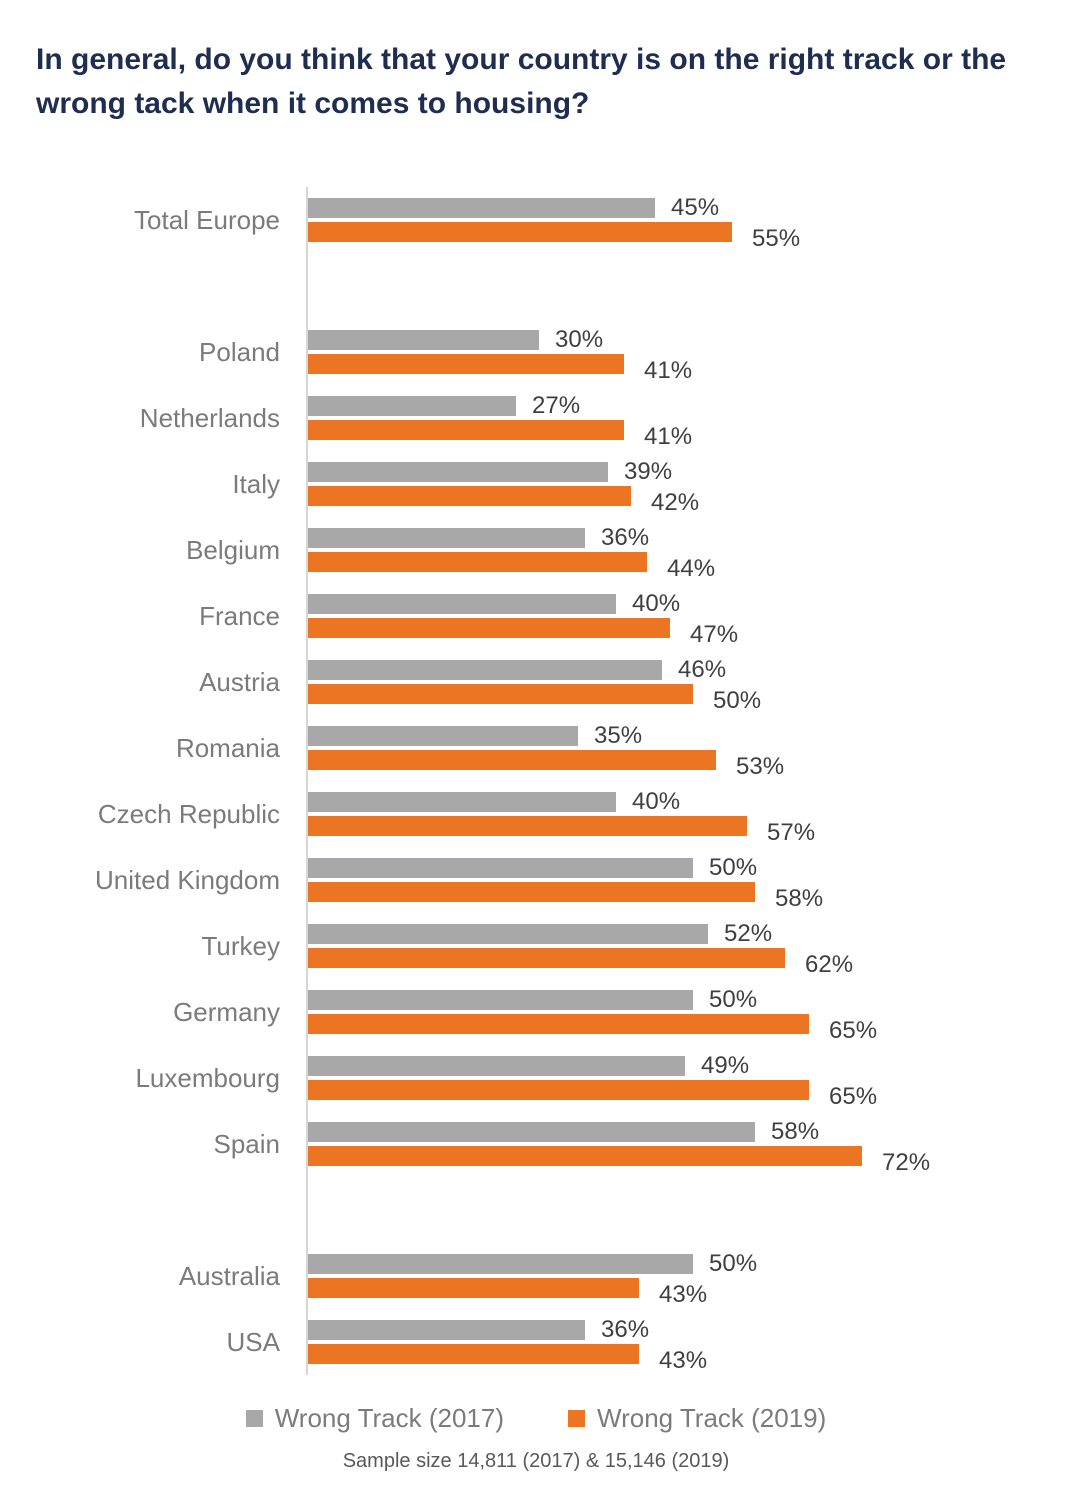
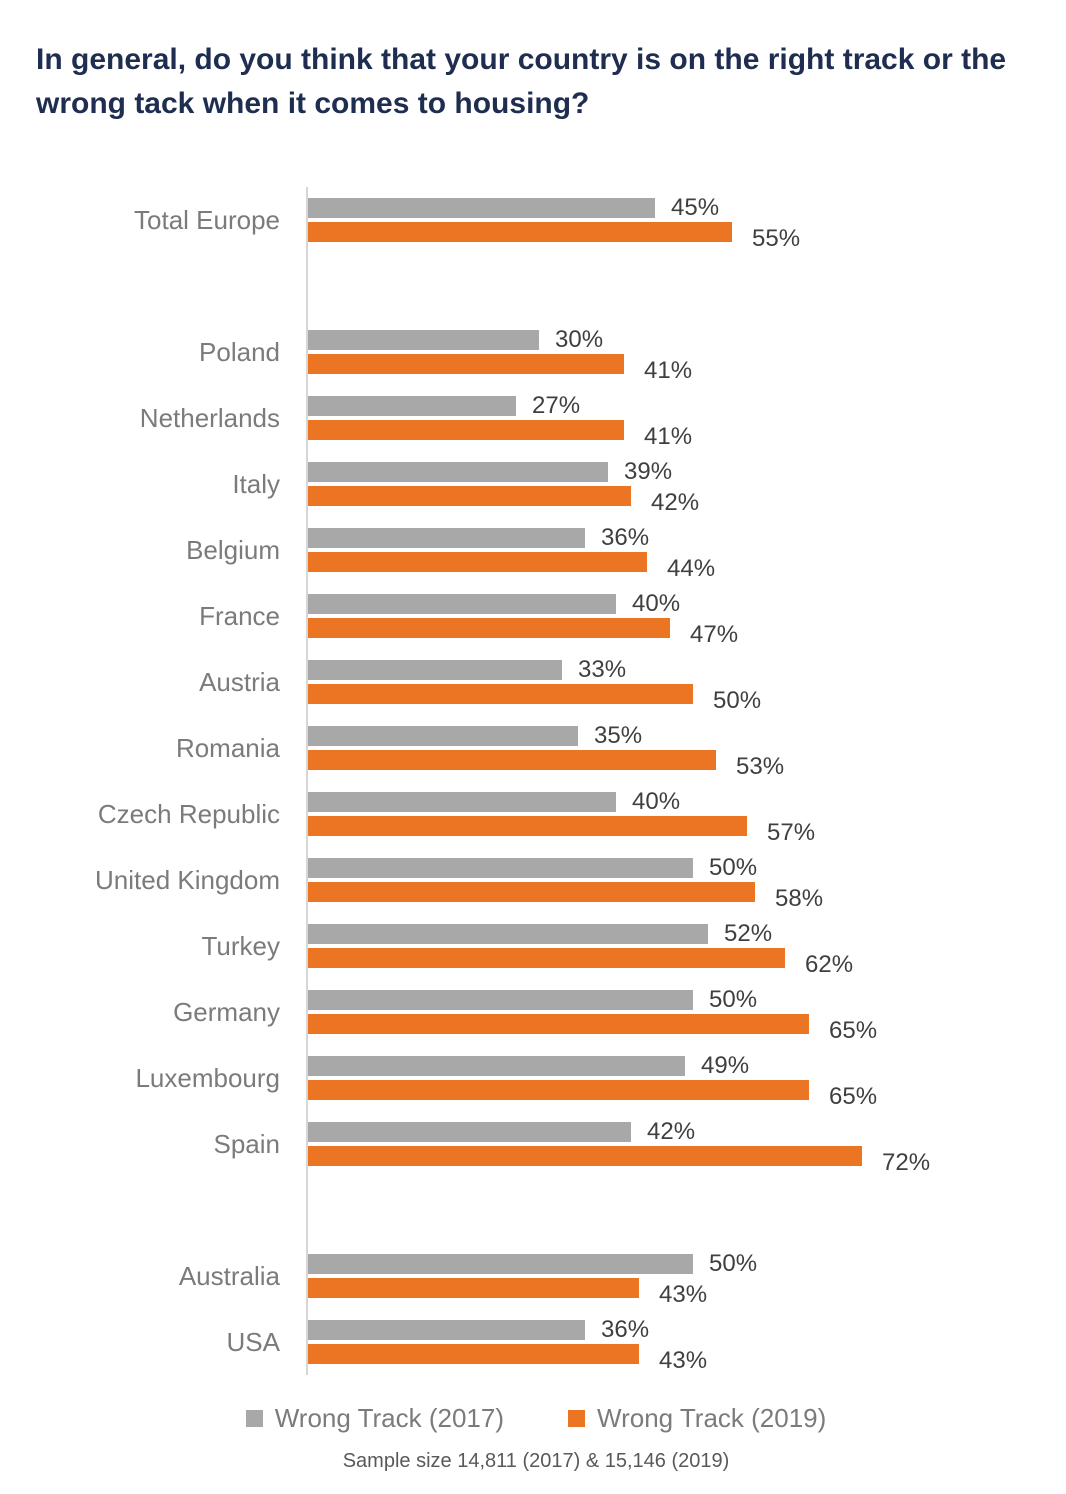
Wrong Track (2017)/Austria: 46% -> 33%
Wrong Track (2017)/Spain: 58% -> 42%
